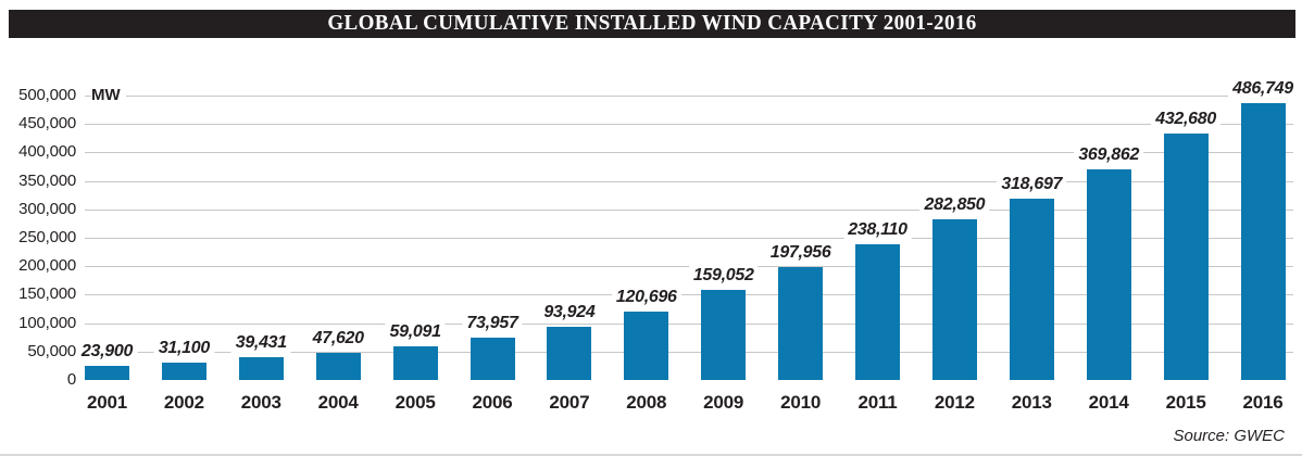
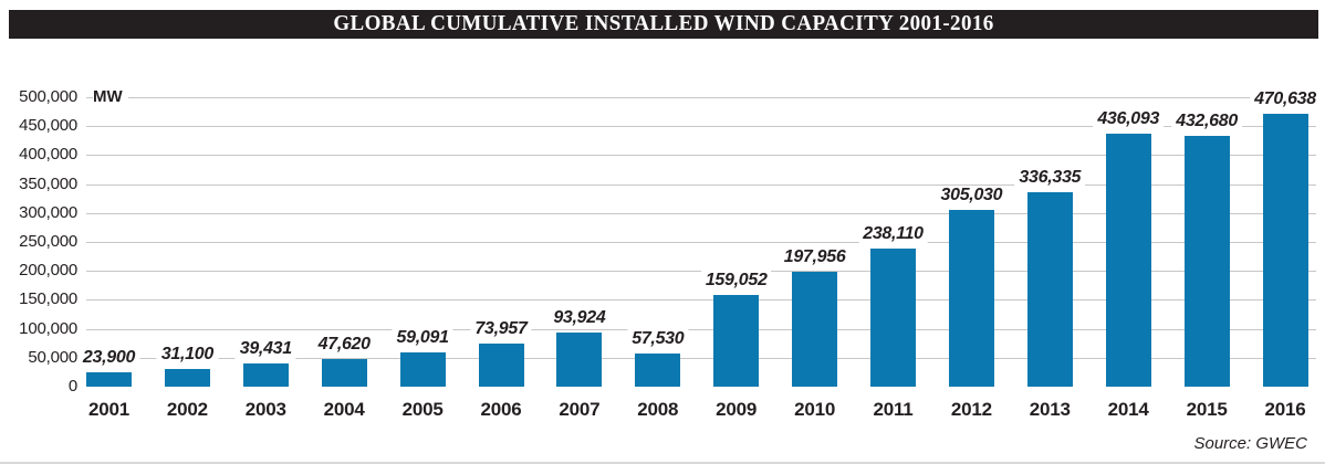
2008: 120,696 -> 57,530
2012: 282,850 -> 305,030
2013: 318,697 -> 336,335
2014: 369,862 -> 436,093
2016: 486,749 -> 470,638
